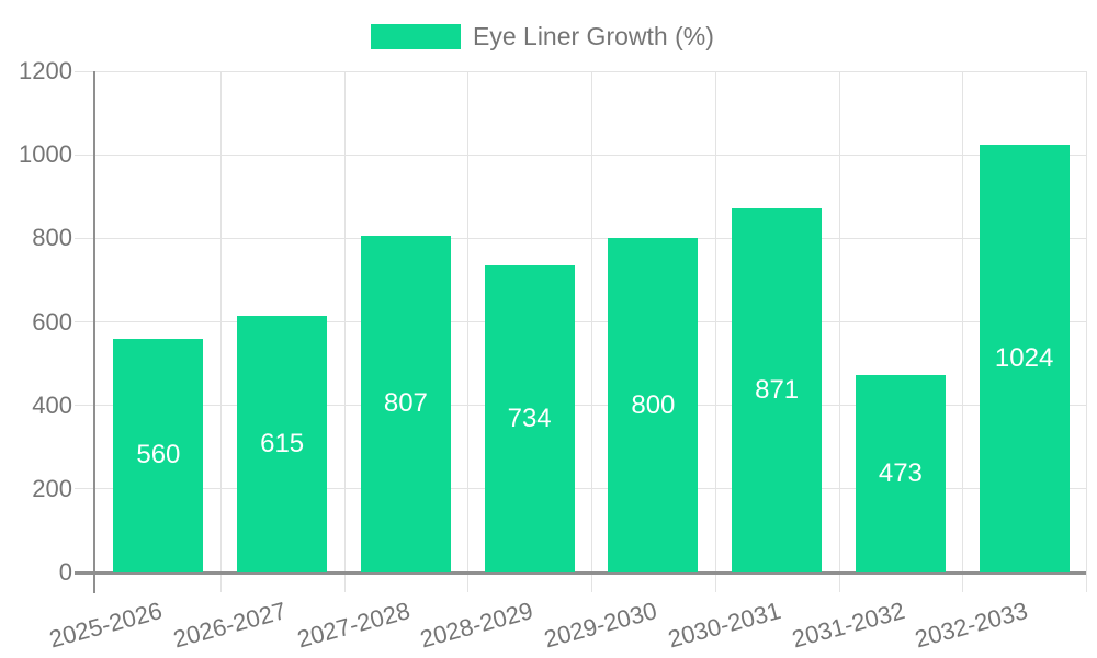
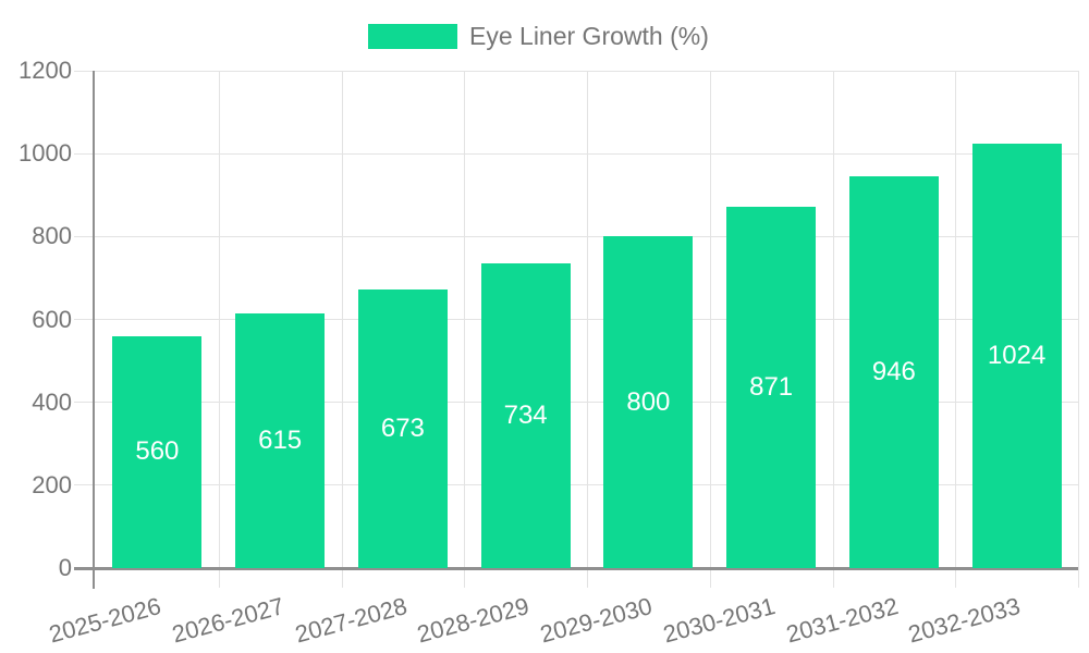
2027-2028: 807 -> 673
2031-2032: 473 -> 946
